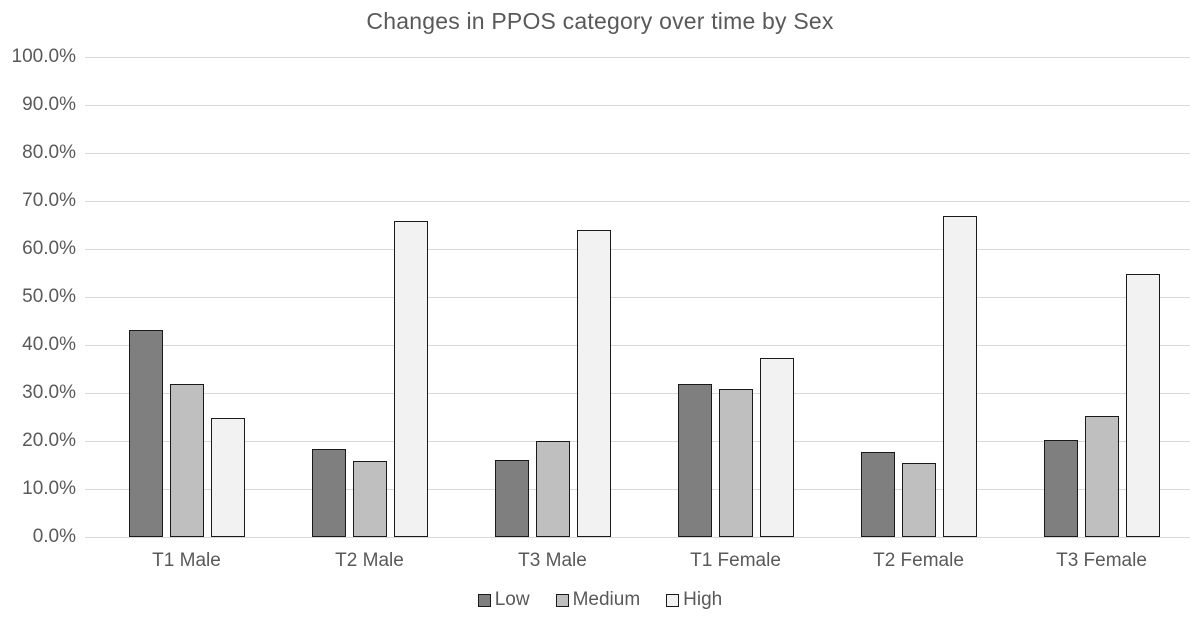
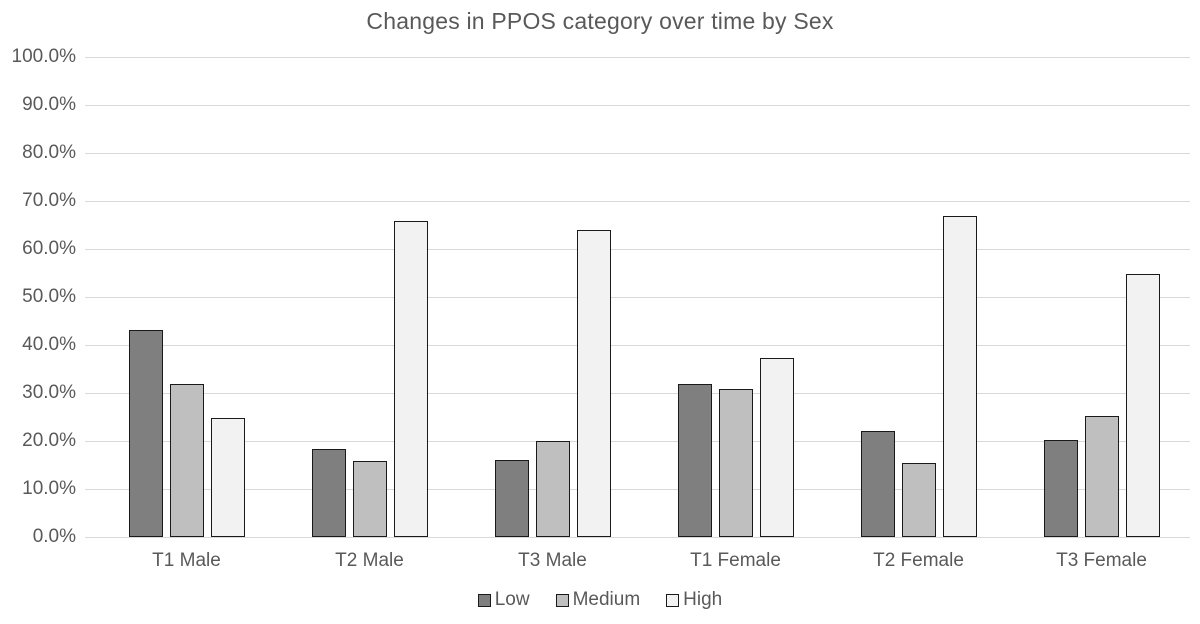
Low/T2 Female: 18% -> 22%
